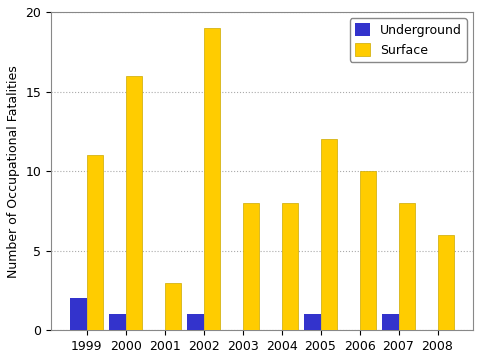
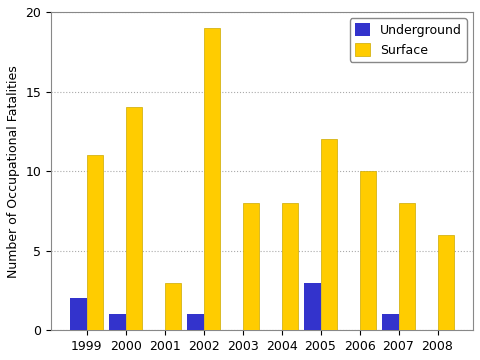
Surface/2000: 16 -> 14
Underground/2005: 1 -> 3
